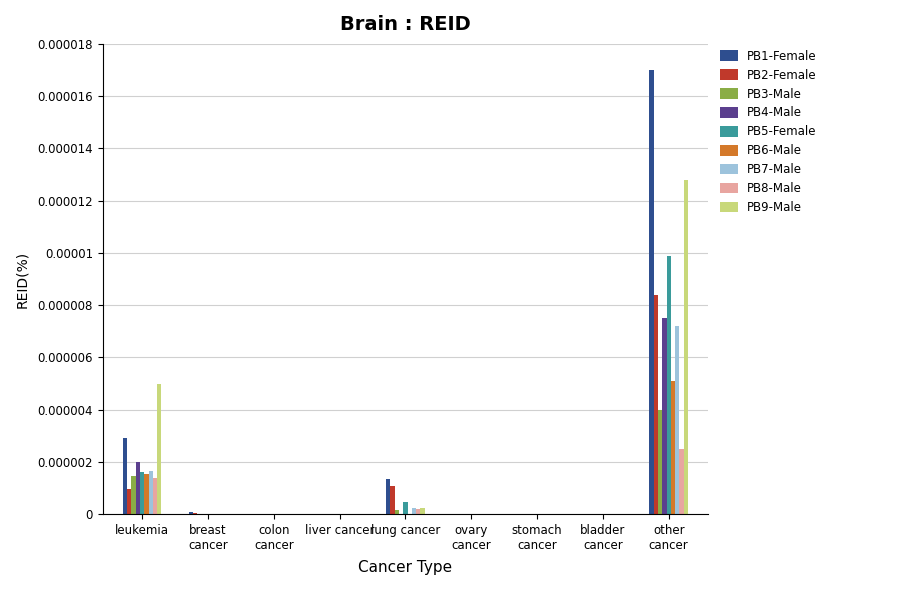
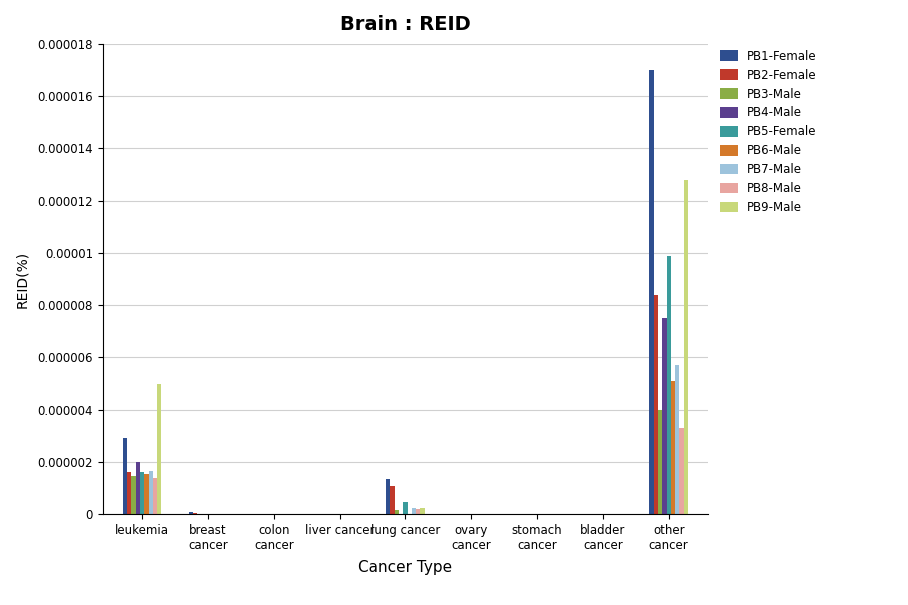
PB2-Female/leukemia: 0.00000095 -> 0.00000163
PB7-Male/other cancer: 0.00000720 -> 0.00000570
PB8-Male/other cancer: 0.00000250 -> 0.00000330
